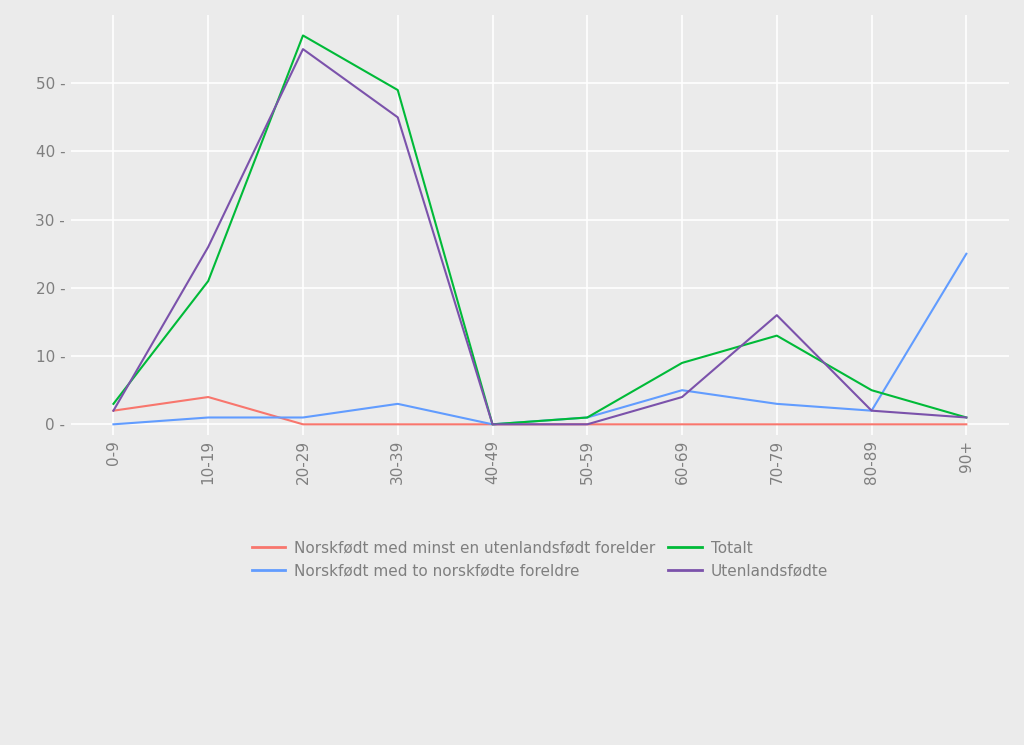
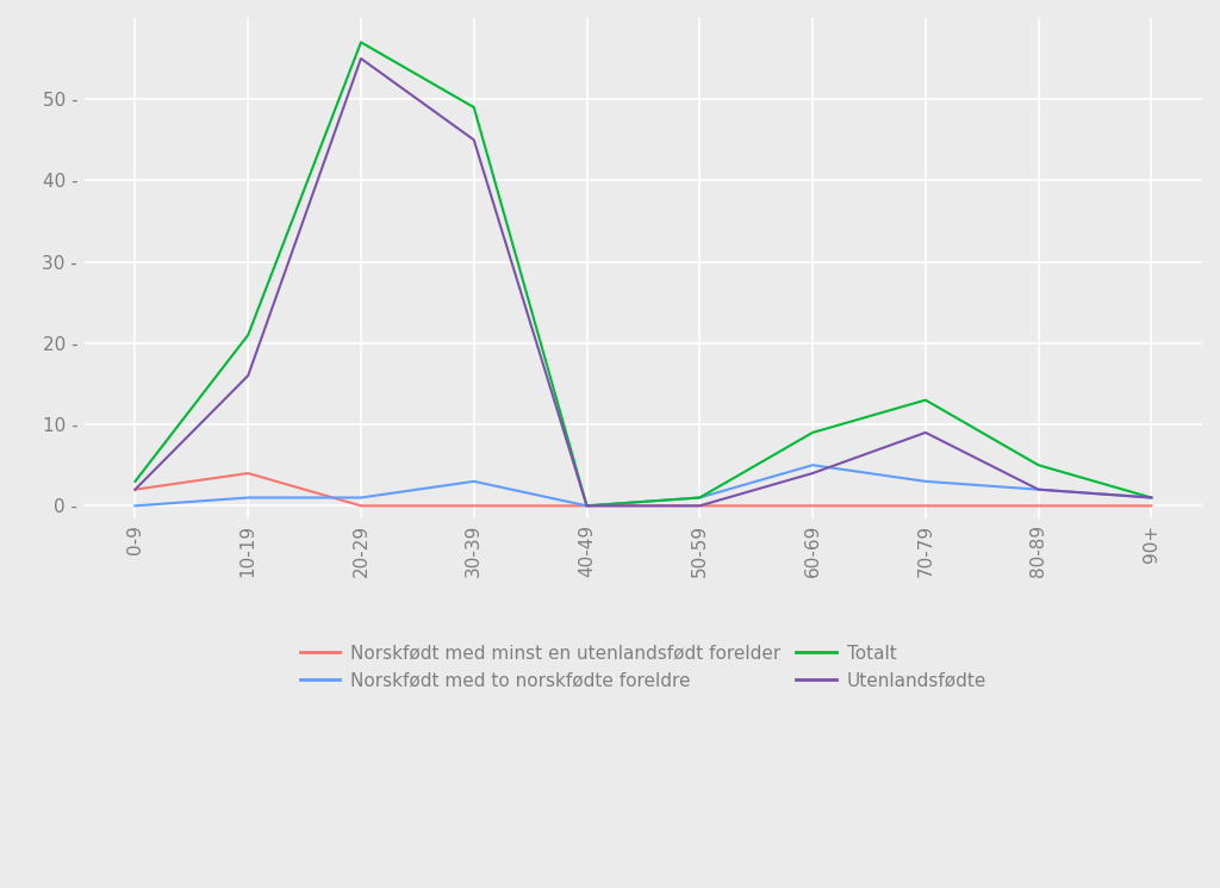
Utenlandsfødte/10-19: 26 - -> 16 -
Utenlandsfødte/70-79: 16 - -> 9 -
Norskfødt med to norskfødte foreldre/90+: 25 - -> 1 -
